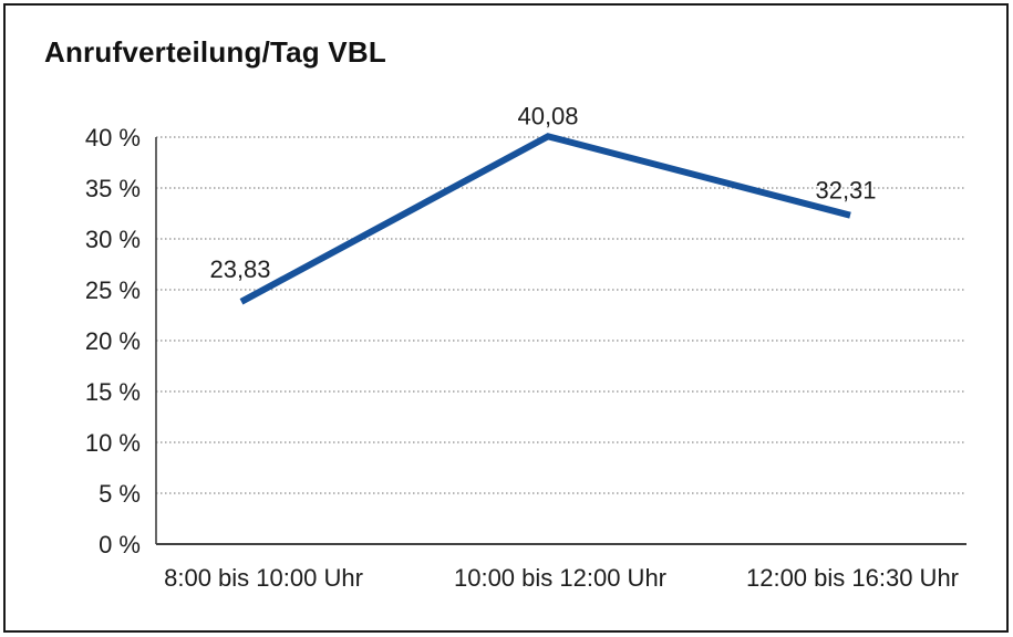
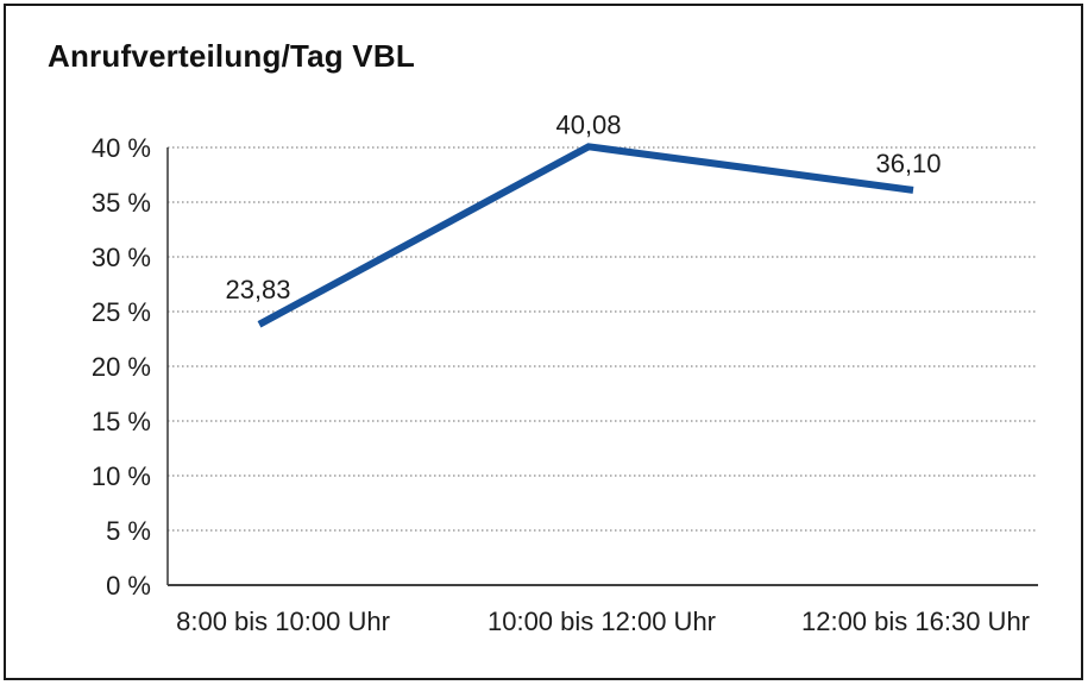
12:00 bis 16:30 Uhr: 32,31 -> 36,10
